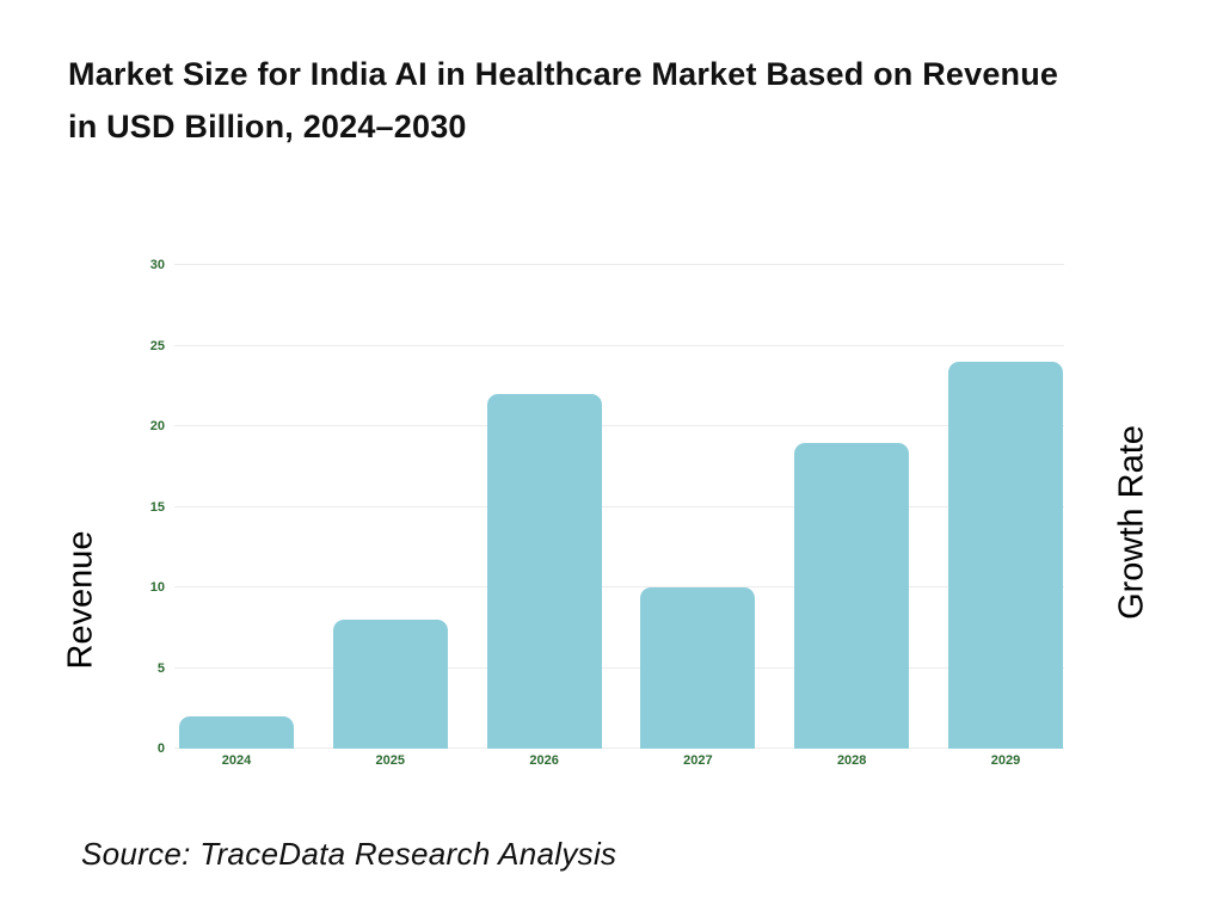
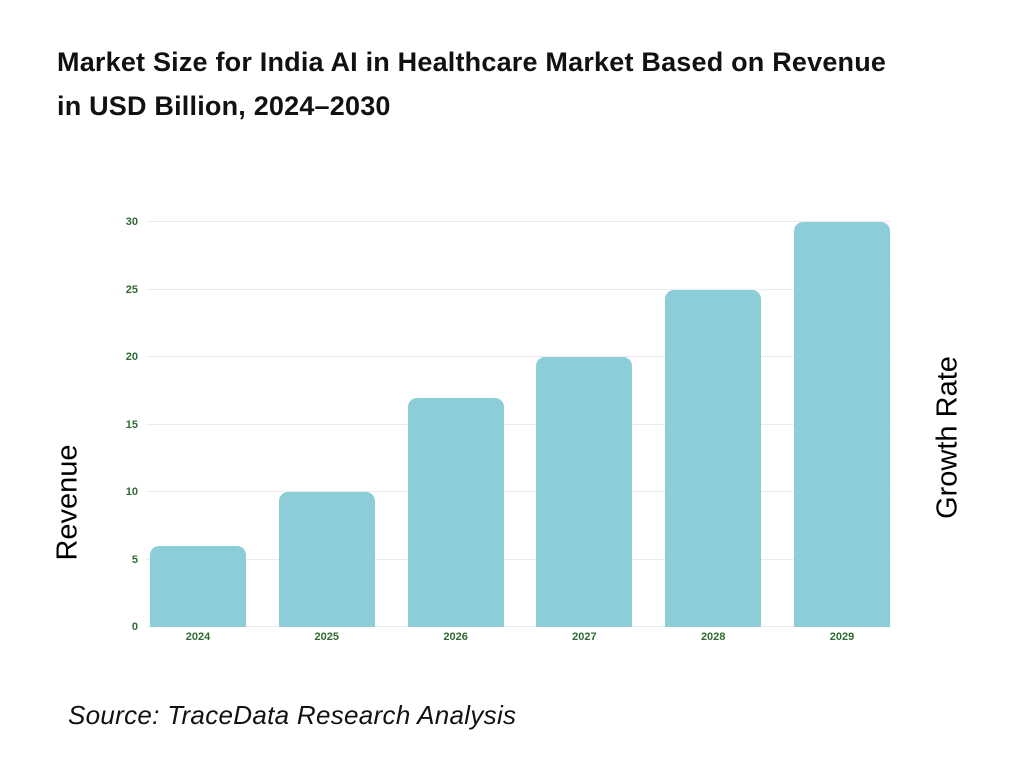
2024: 2 -> 6
2025: 8 -> 10
2026: 22 -> 17
2027: 10 -> 20
2028: 19 -> 25
2029: 24 -> 30
